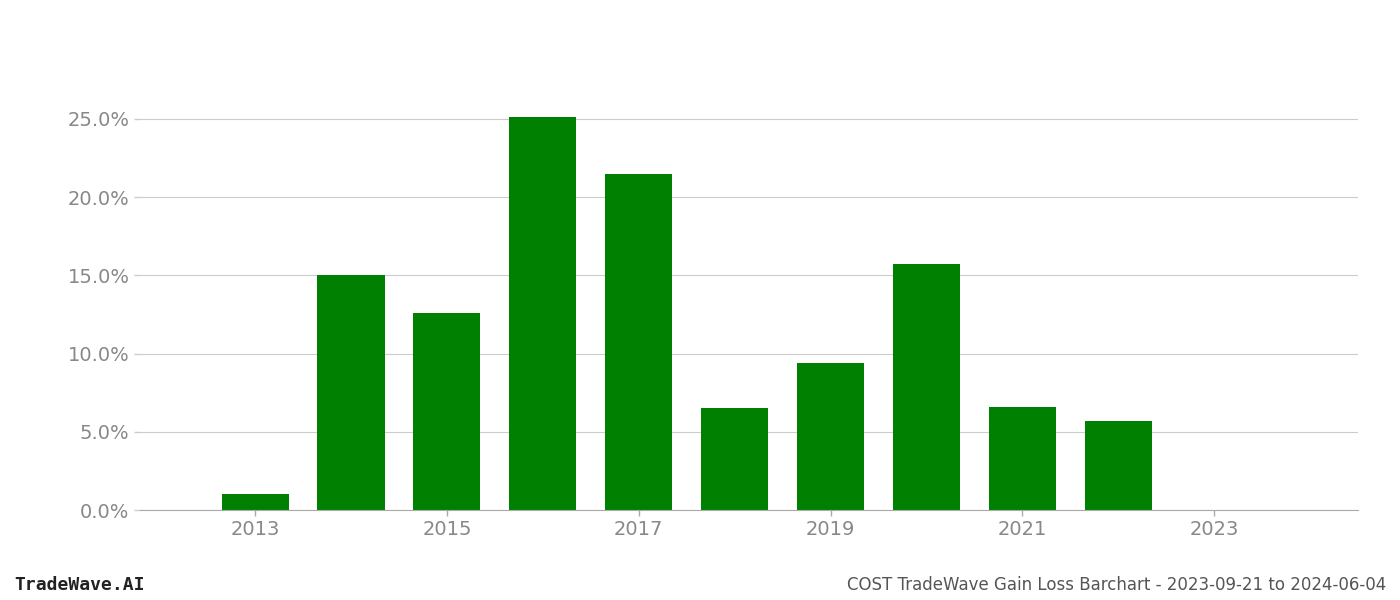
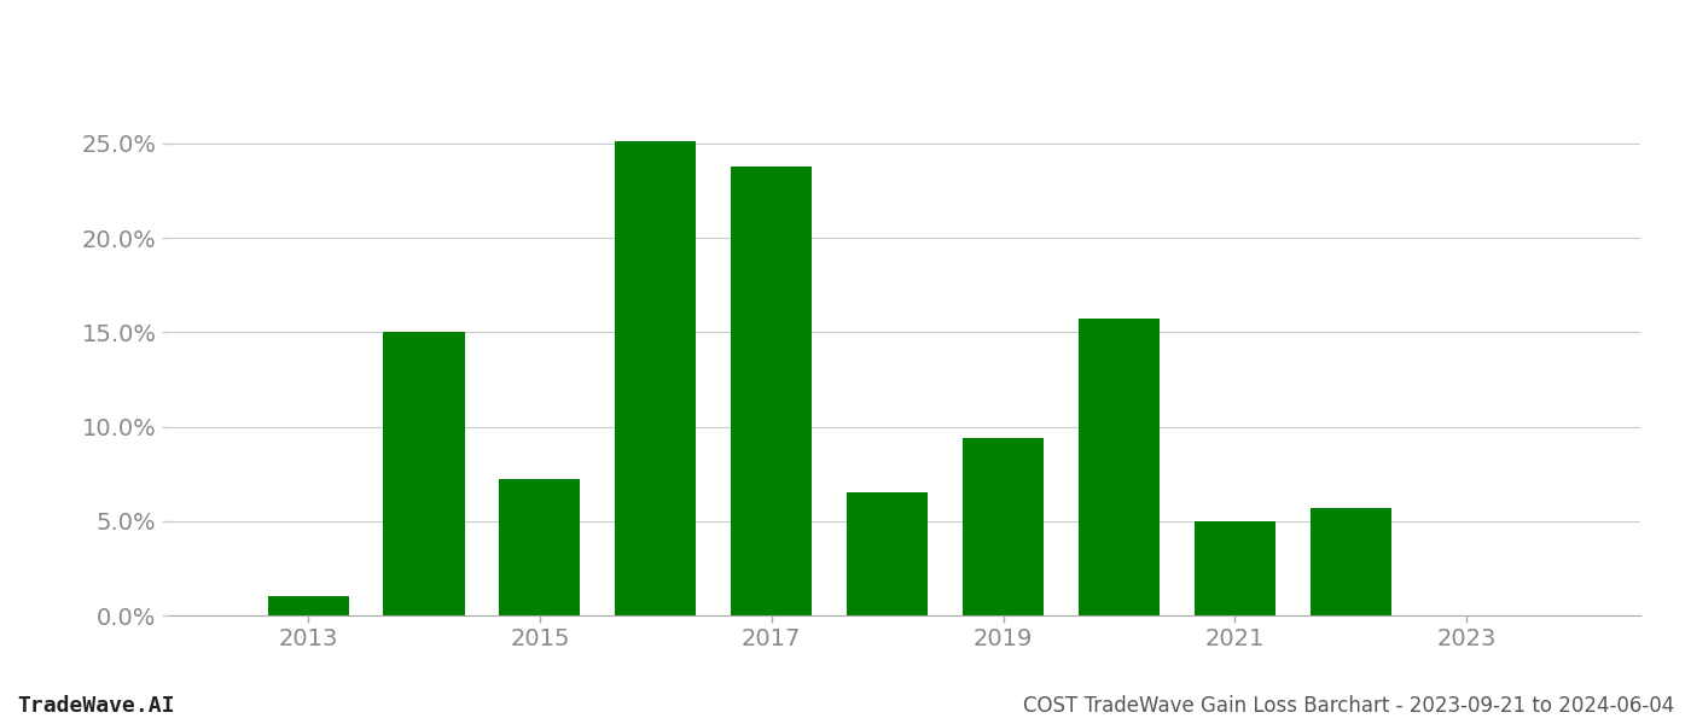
2015: 12.6% -> 7.2%
2017: 21.5% -> 23.8%
2021: 6.6% -> 5.0%
